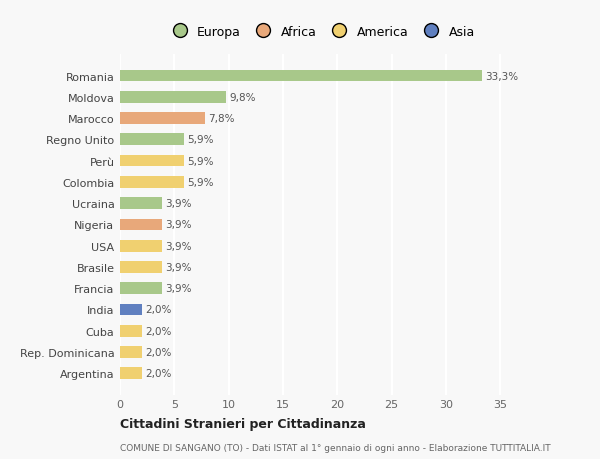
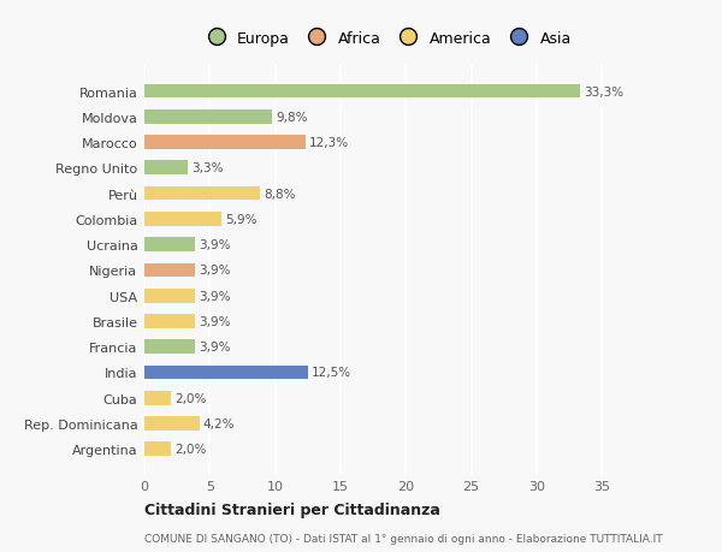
Marocco: 7,8% -> 12,3%
Regno Unito: 5,9% -> 3,3%
Perù: 5,9% -> 8,8%
India: 2,0% -> 12,5%
Rep. Dominicana: 2,0% -> 4,2%
